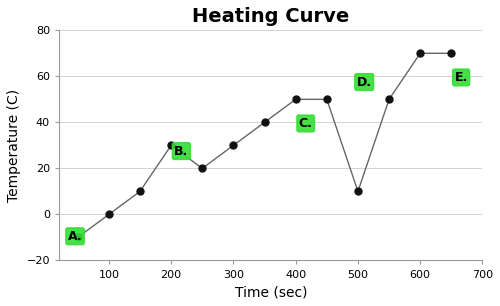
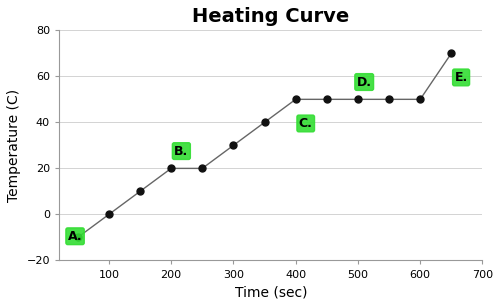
200: 30 -> 20
500: 10 -> 50
600: 70 -> 50
